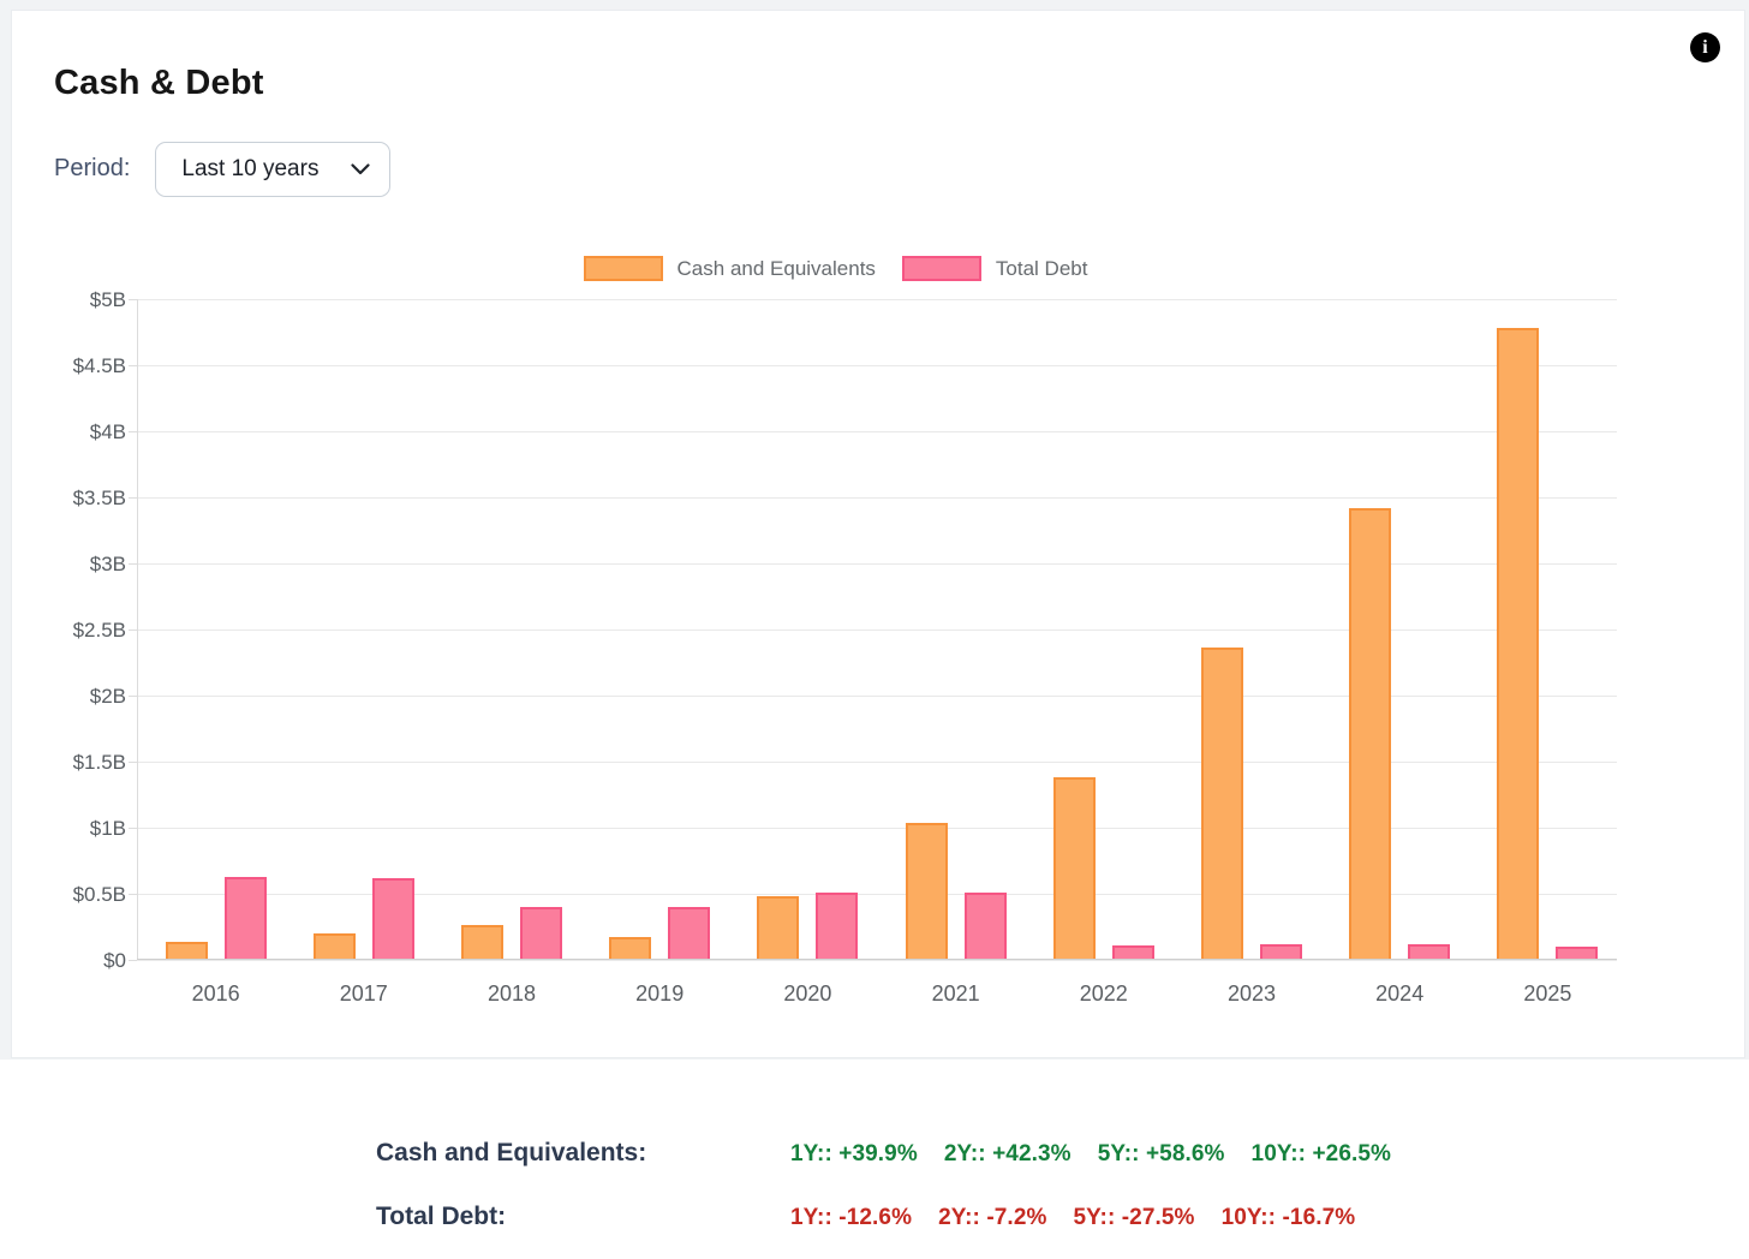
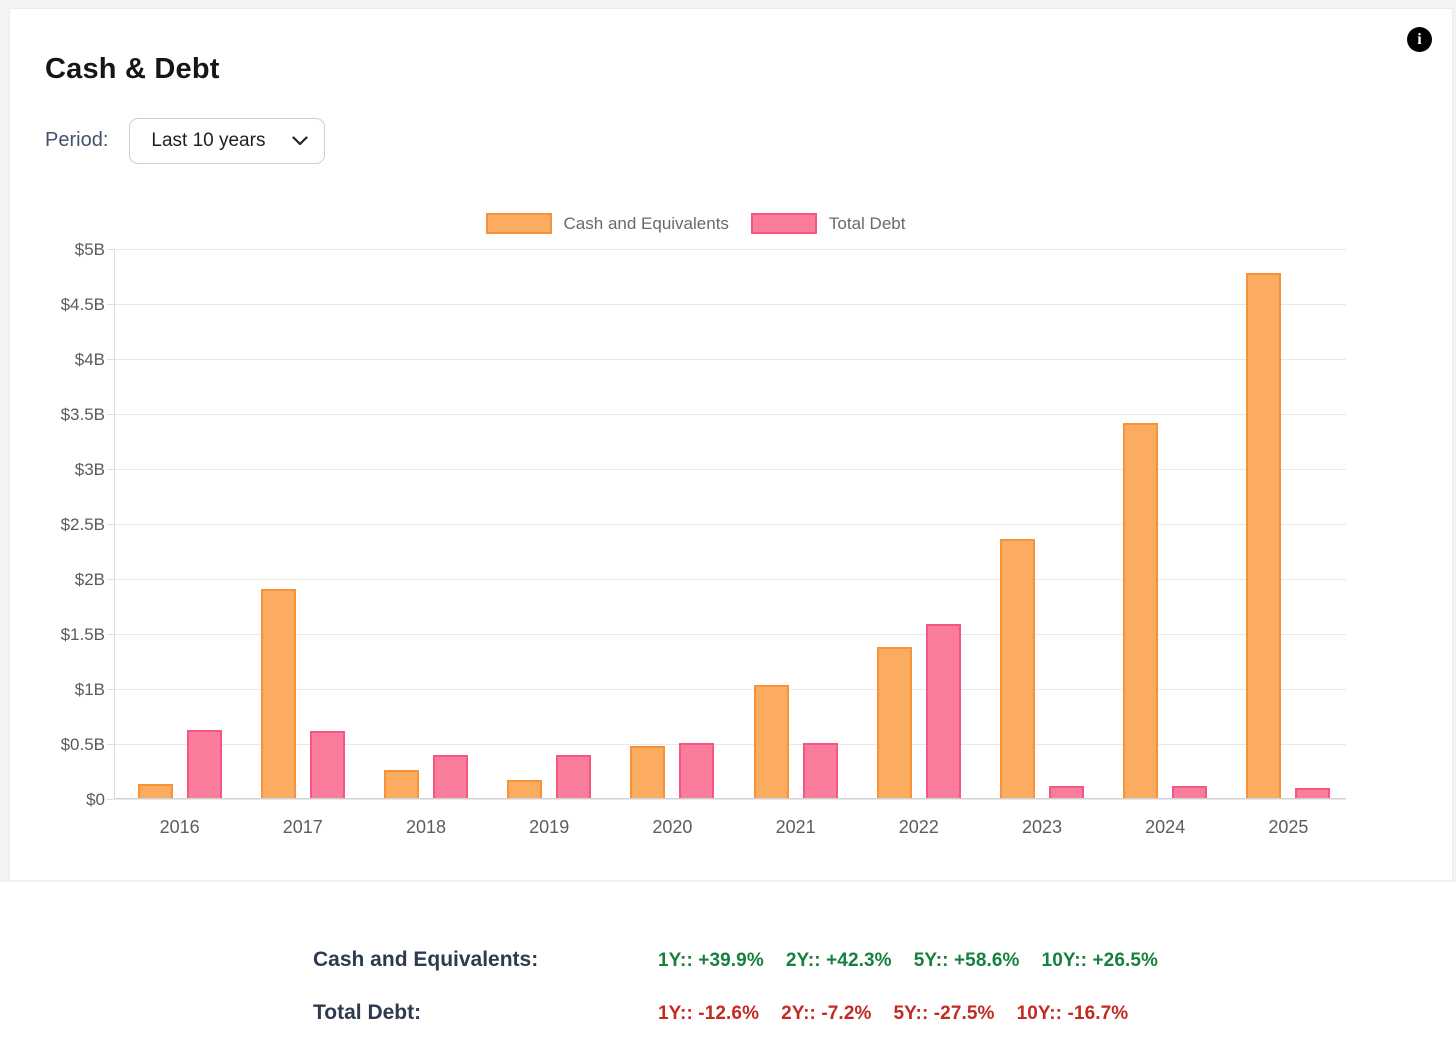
Cash and Equivalents/2017: $0.20B -> $1.91B
Total Debt/2022: $0.11B -> $1.59B
